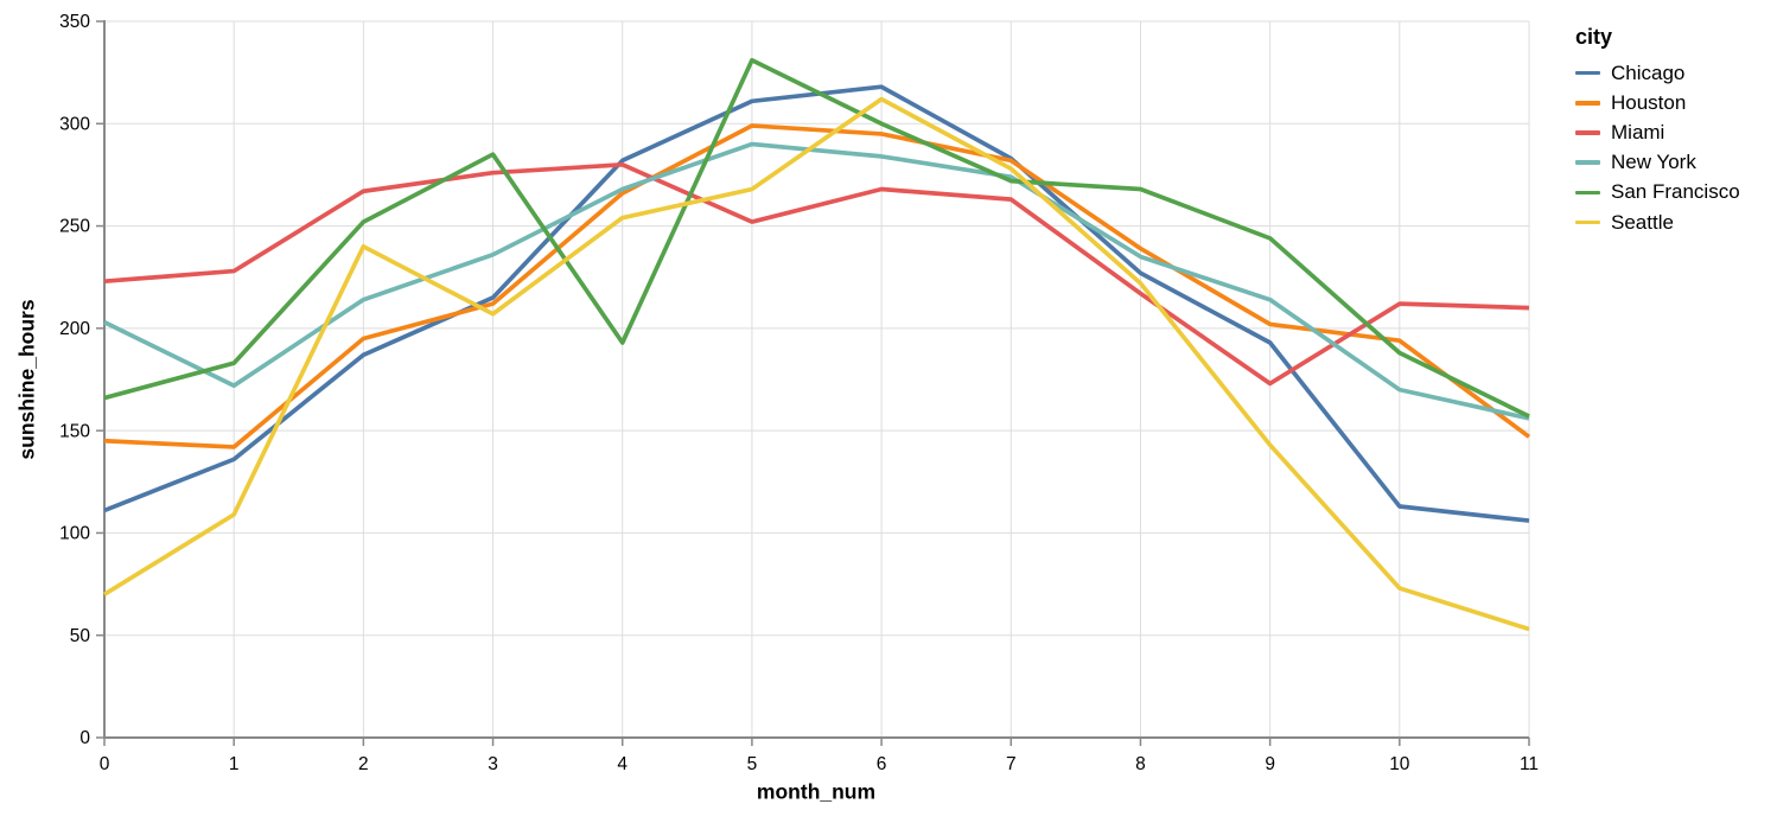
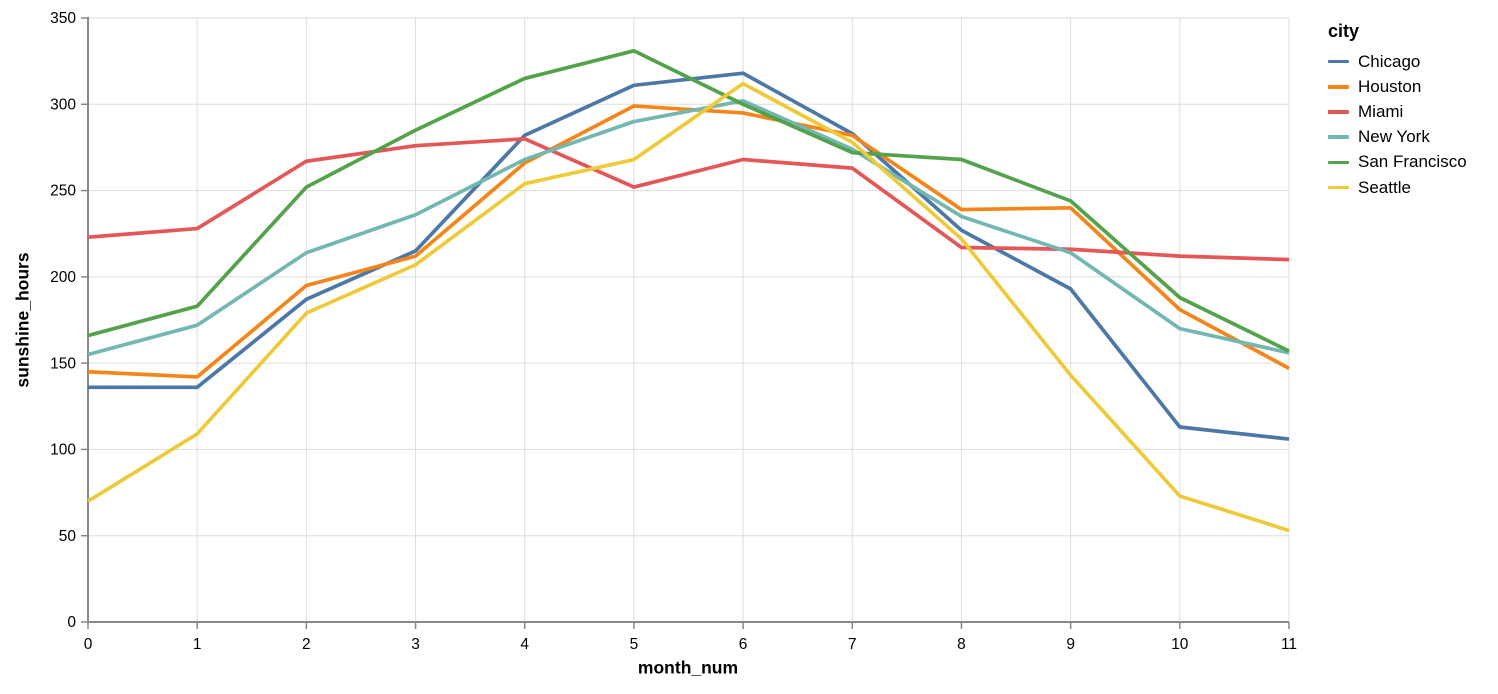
Chicago/0: 111 -> 136
New York/0: 203 -> 155
Seattle/2: 240 -> 179
San Francisco/4: 193 -> 315
New York/6: 284 -> 302
Houston/9: 202 -> 240
Miami/9: 173 -> 216
Houston/10: 194 -> 181
